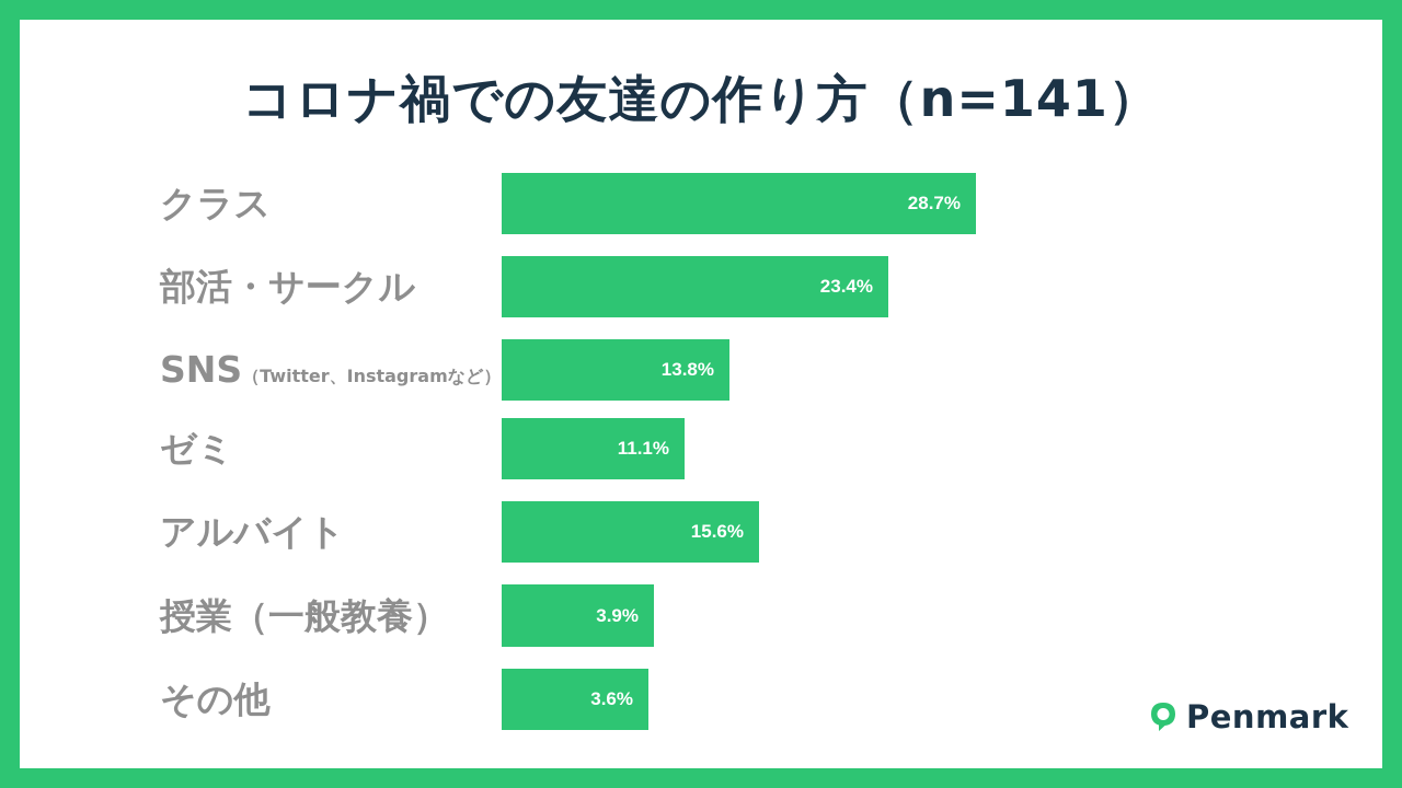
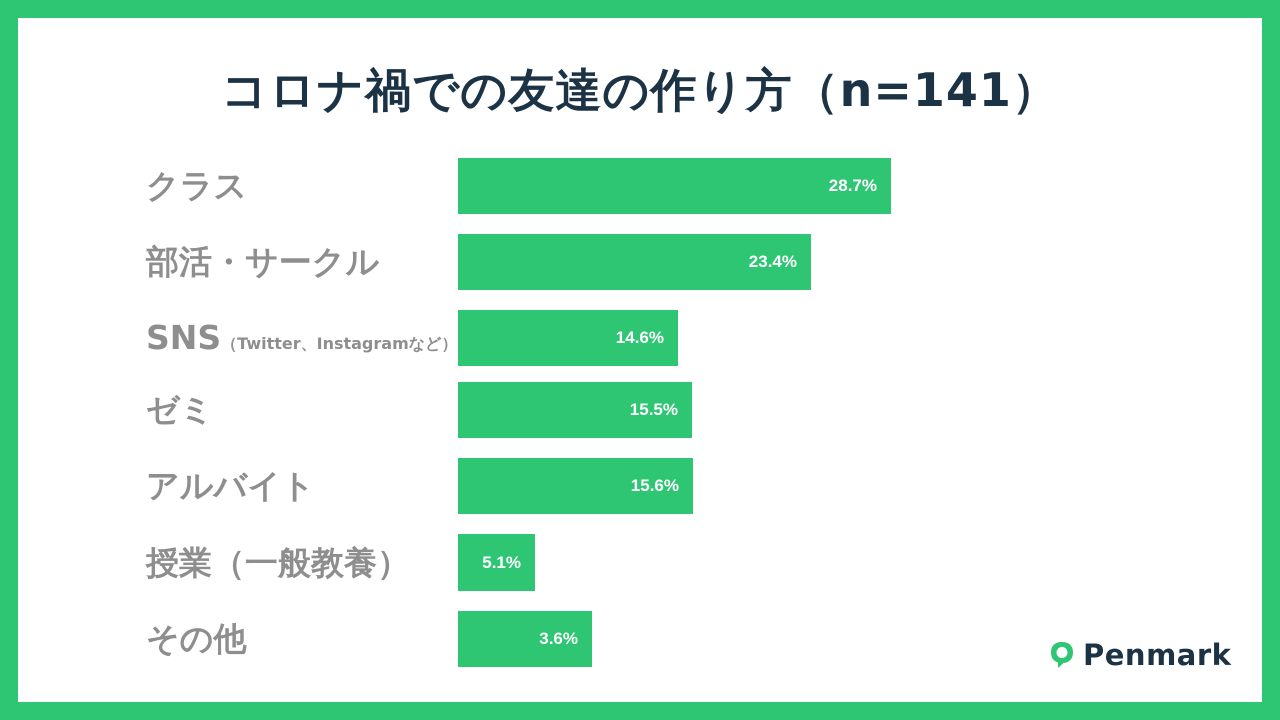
SNS（Twitter、Instagramなど）: 13.8% -> 14.6%
ゼミ: 11.1% -> 15.5%
授業（一般教養）: 3.9% -> 5.1%
